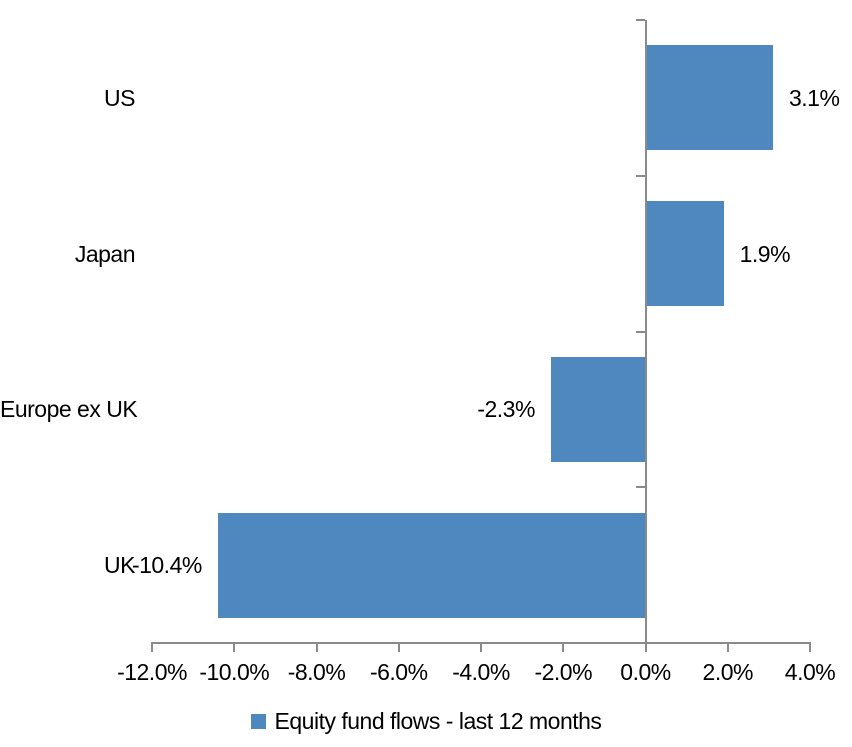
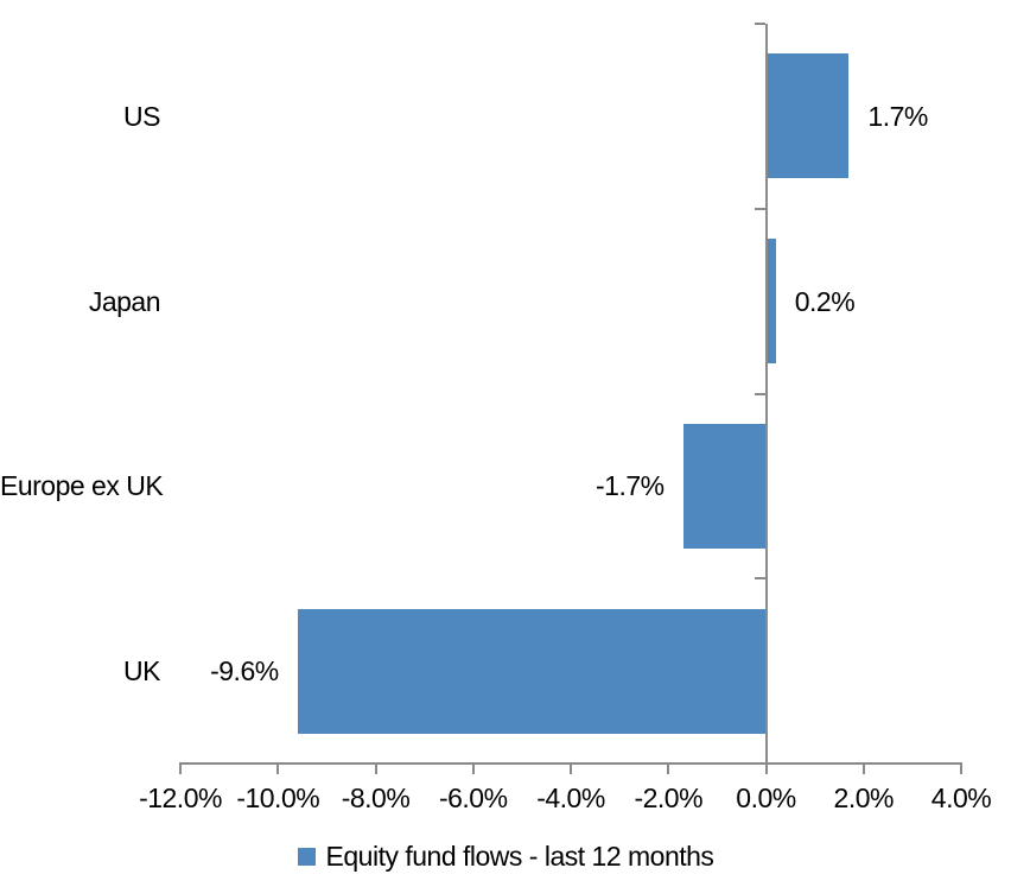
US: 3.1% -> 1.7%
Japan: 1.9% -> 0.2%
Europe ex UK: -2.3% -> -1.7%
UK: -10.4% -> -9.6%
